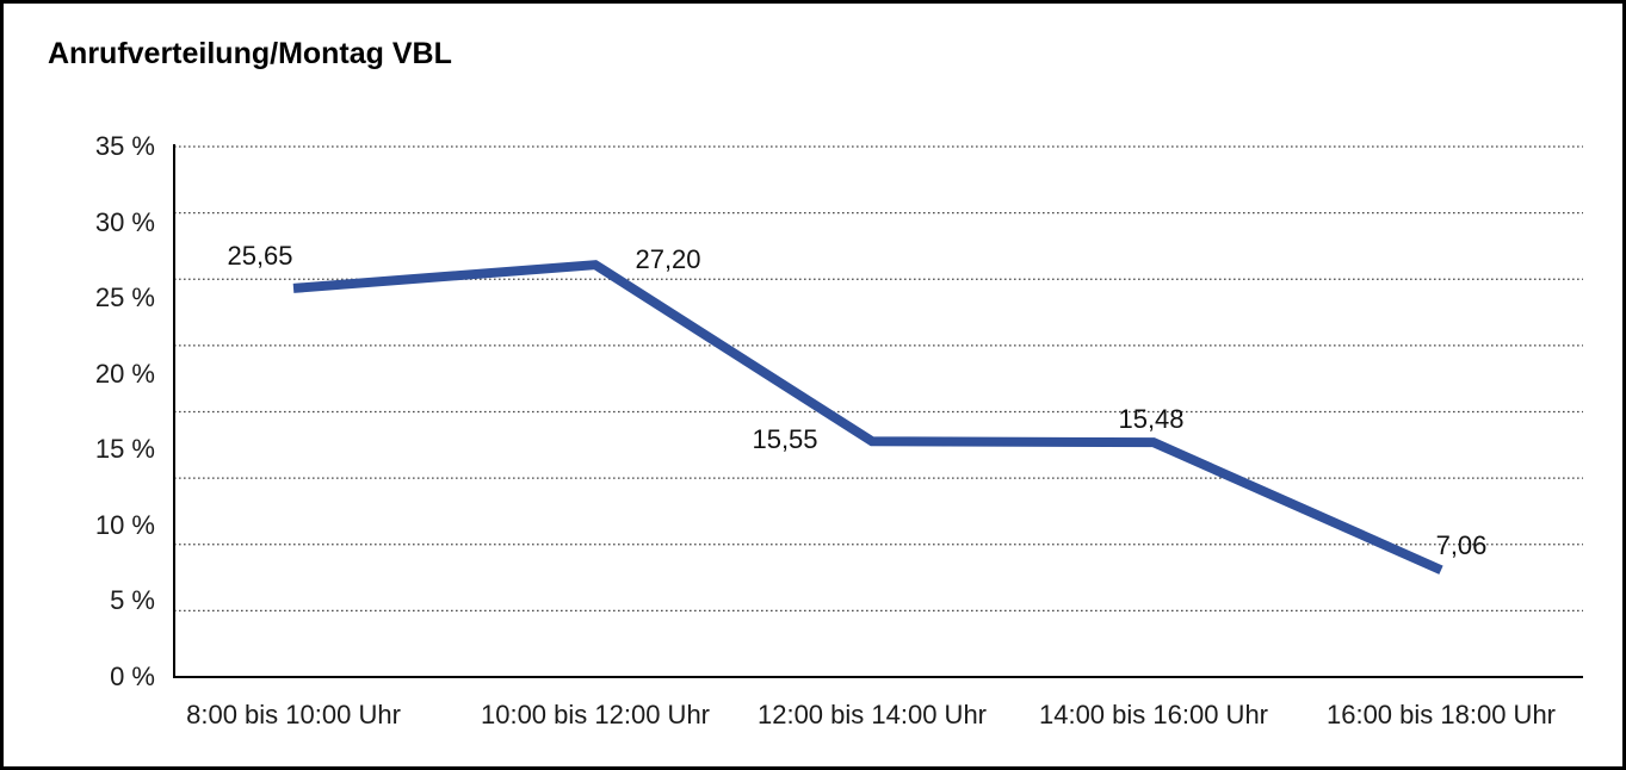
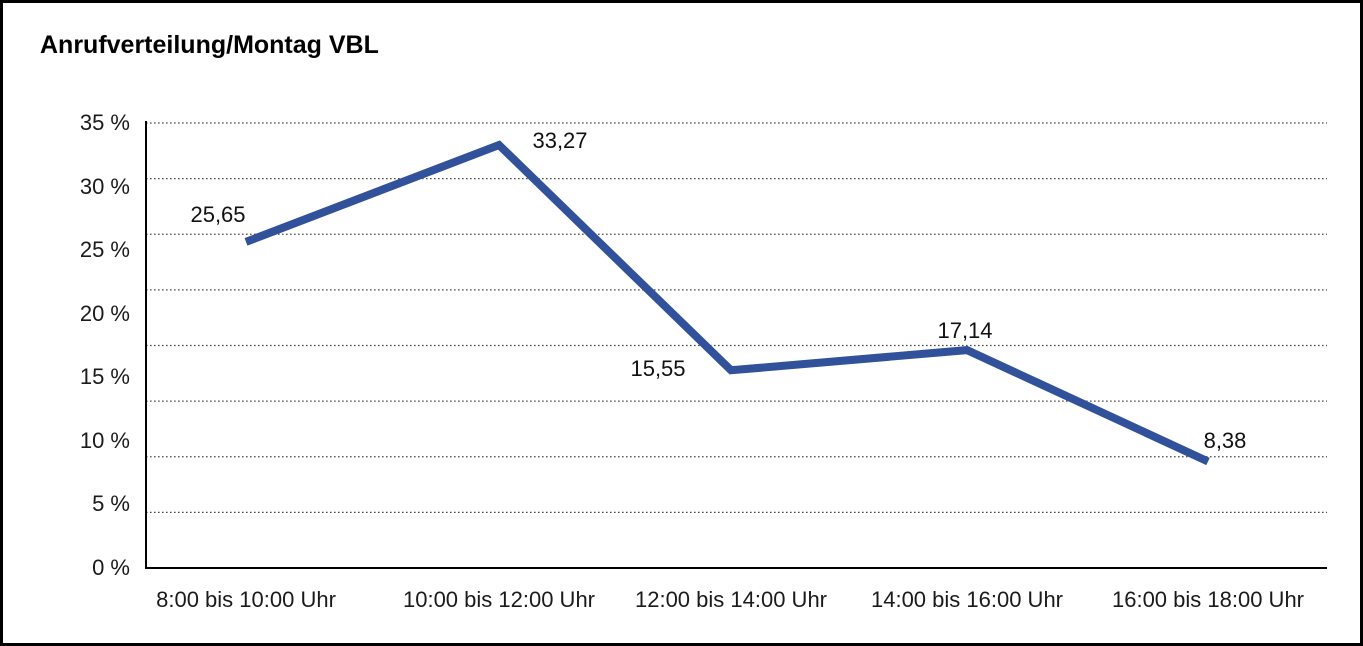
10:00 bis 12:00 Uhr: 27,20 -> 33,27
14:00 bis 16:00 Uhr: 15,48 -> 17,14
16:00 bis 18:00 Uhr: 7,06 -> 8,38
